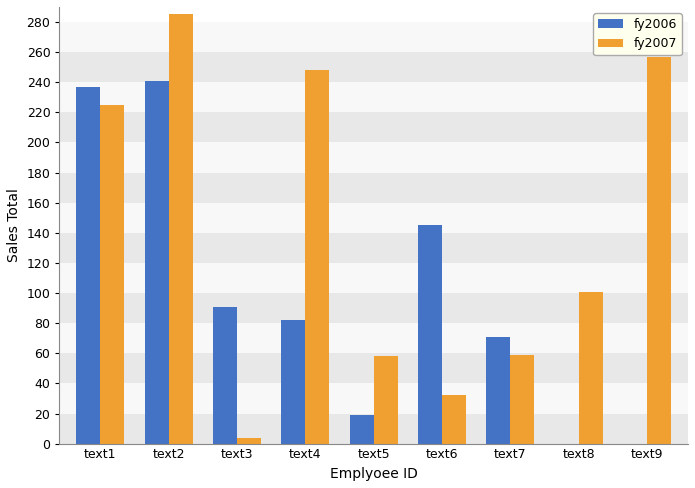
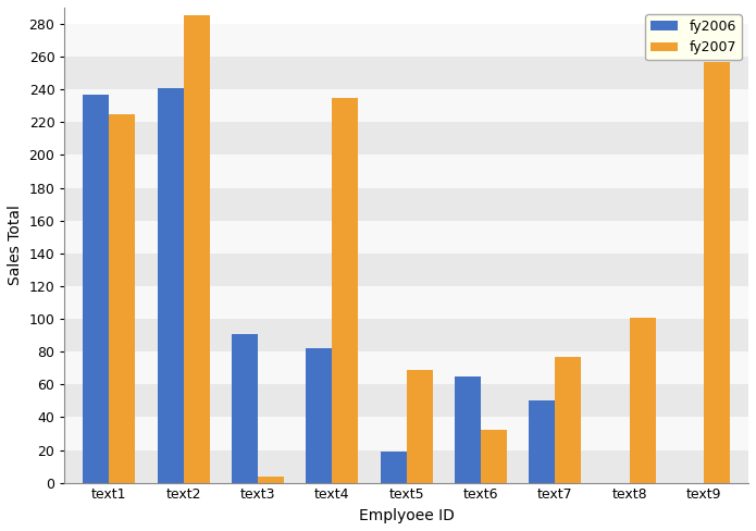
fy2007/text4: 248 -> 235
fy2007/text5: 58 -> 69
fy2006/text6: 145 -> 65
fy2006/text7: 71 -> 50
fy2007/text7: 59 -> 77
